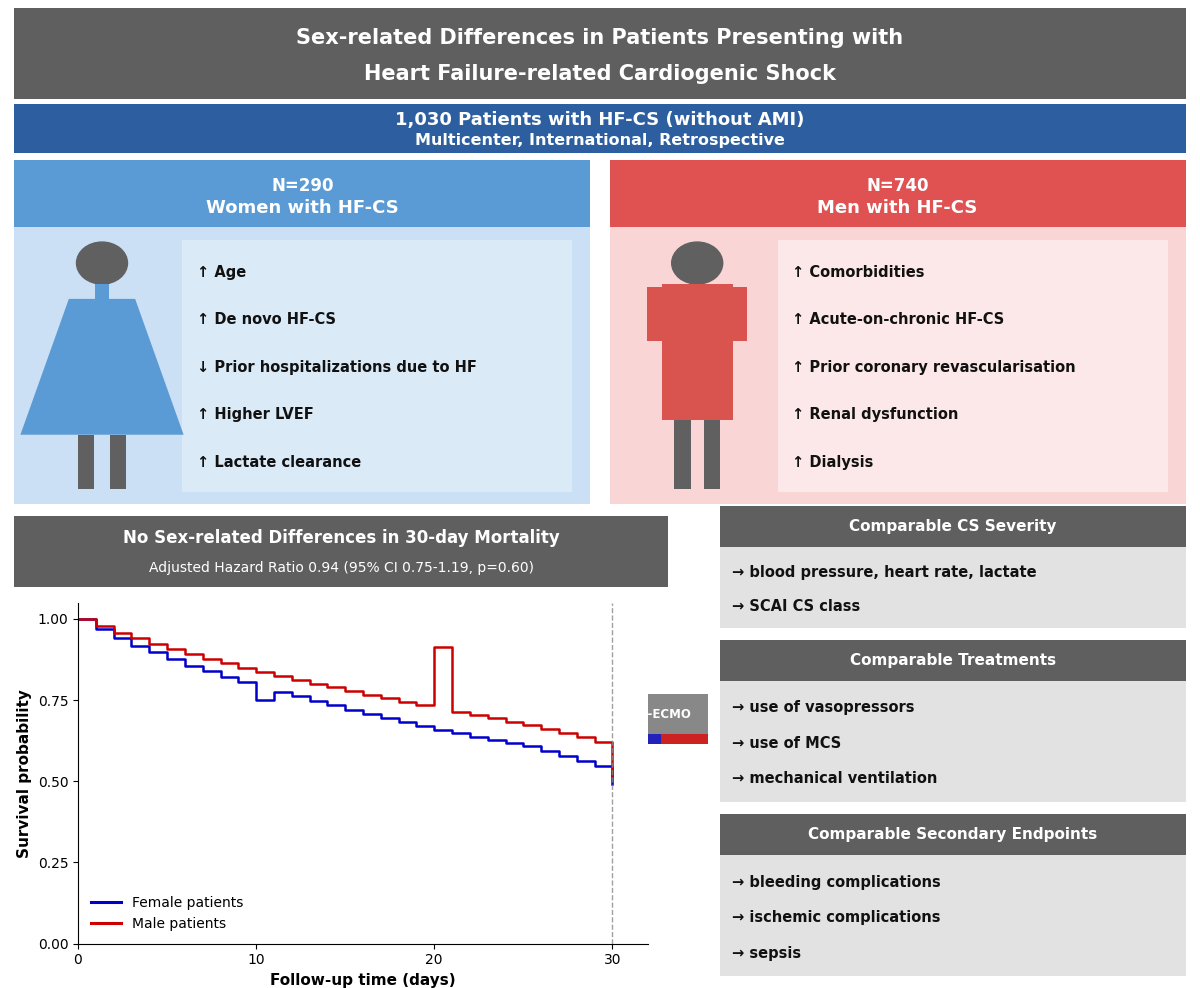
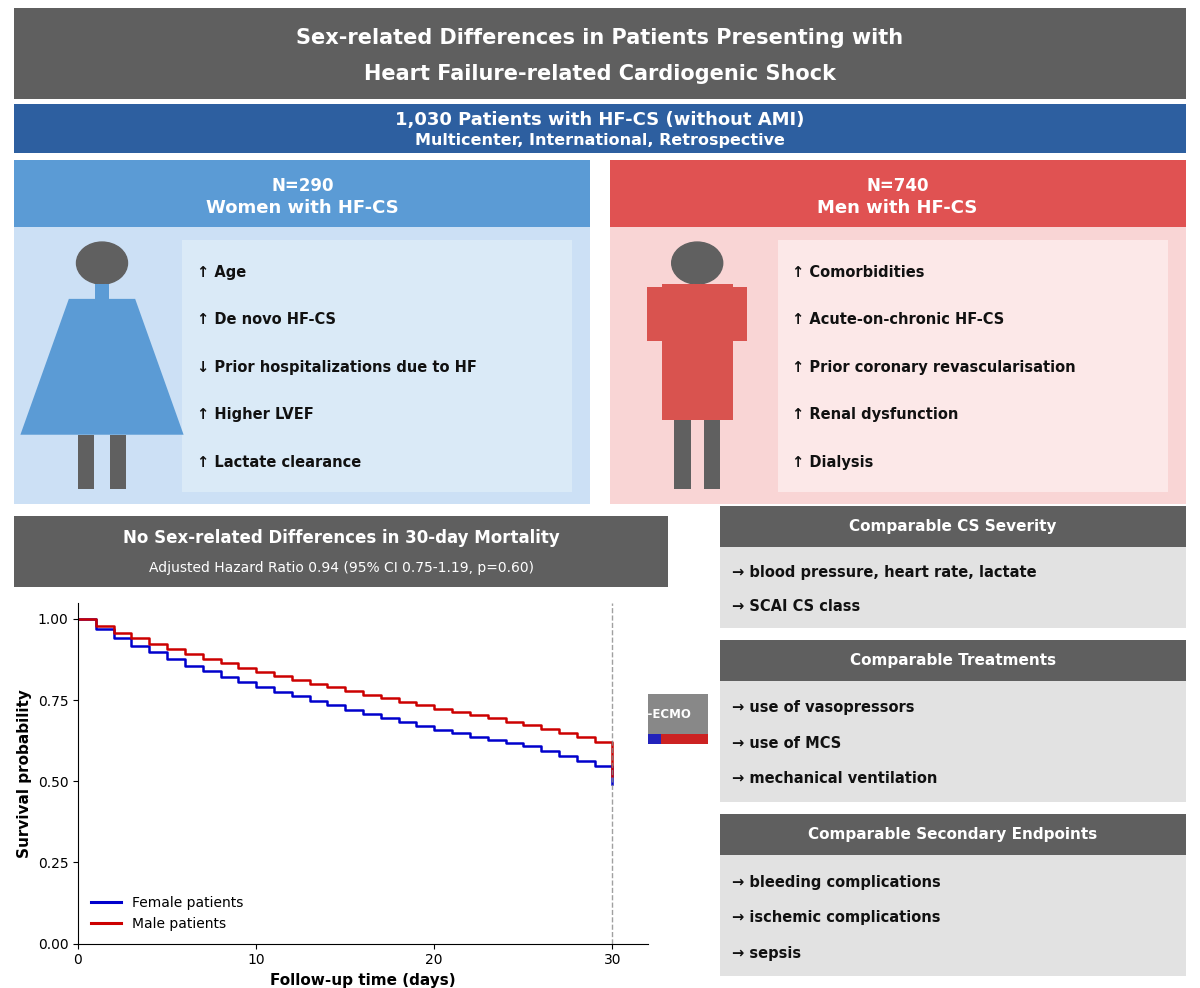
Female patients/10: 0.750 -> 0.790
Male patients/20: 0.915 -> 0.724
